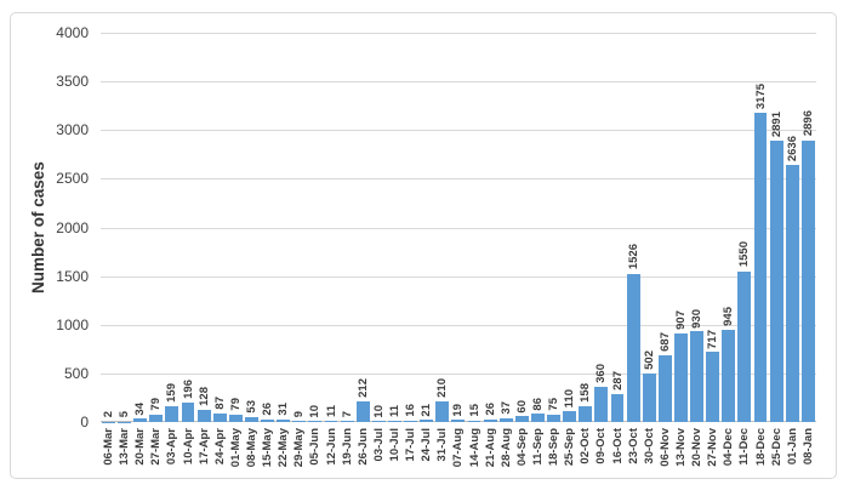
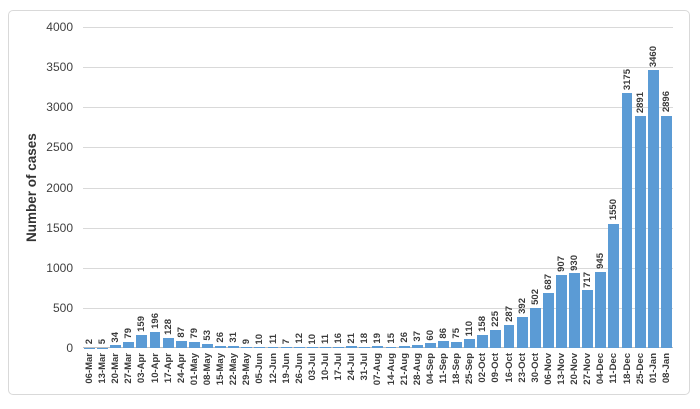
26-Jun: 212 -> 12
31-Jul: 210 -> 18
09-Oct: 360 -> 225
23-Oct: 1526 -> 392
01-Jan: 2636 -> 3460
